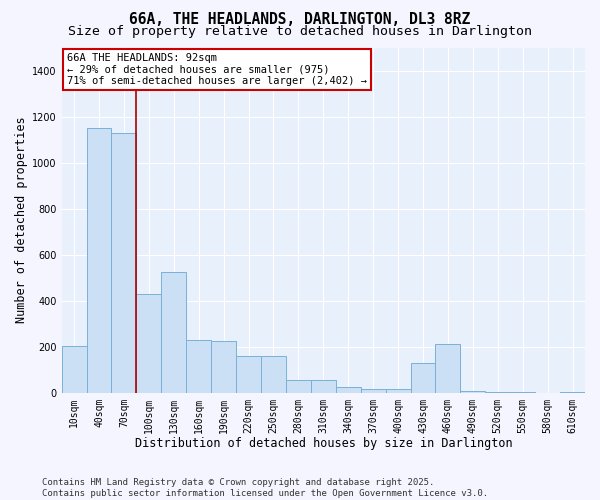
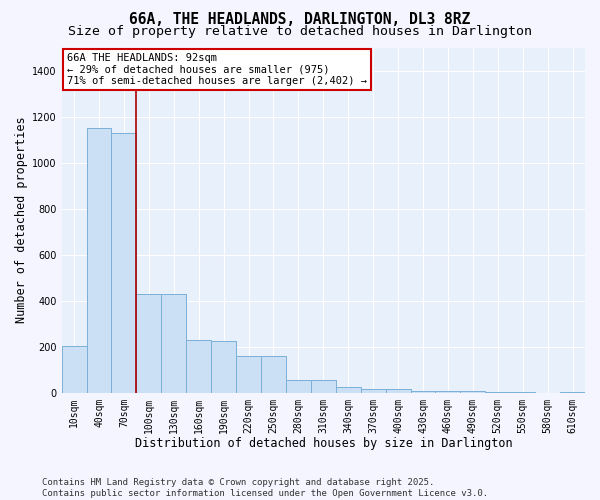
130sqm: 525 -> 430
430sqm: 130 -> 8
460sqm: 210 -> 8
